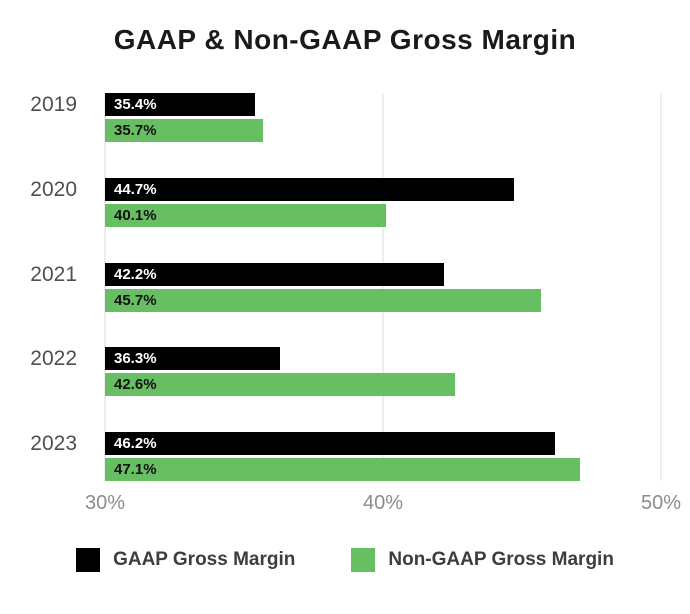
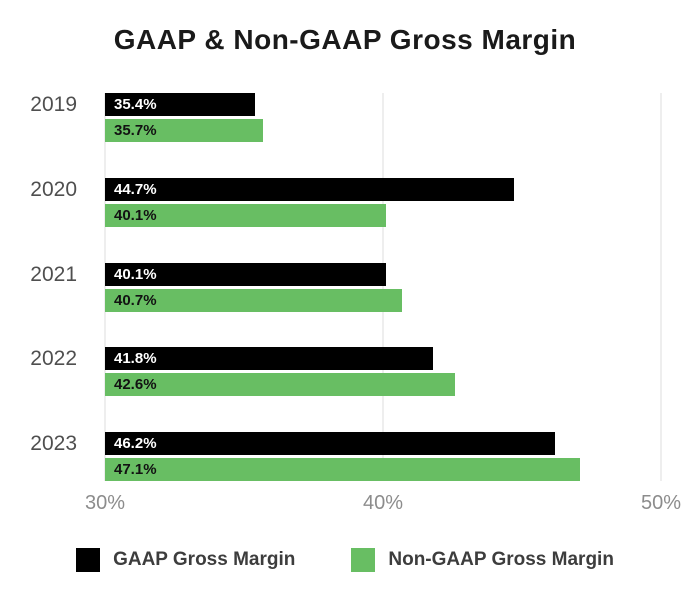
GAAP Gross Margin/2021: 42.2% -> 40.1%
Non-GAAP Gross Margin/2021: 45.7% -> 40.7%
GAAP Gross Margin/2022: 36.3% -> 41.8%
